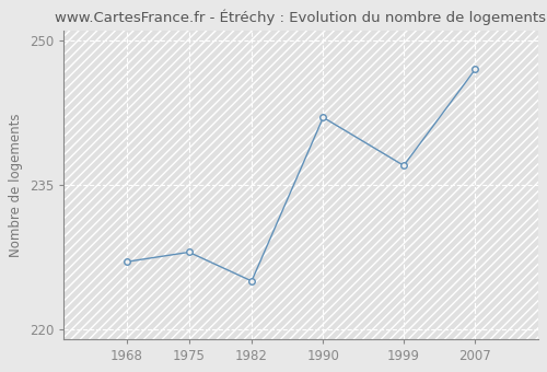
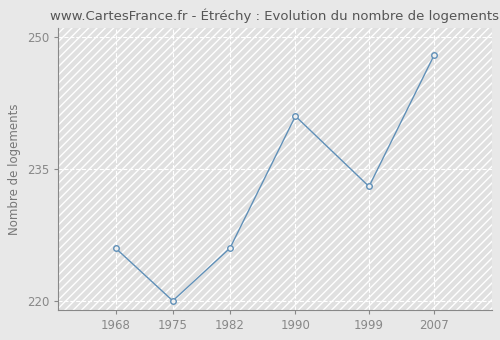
1968: 227 -> 226
1975: 228 -> 220
1982: 225 -> 226
1990: 242 -> 241
1999: 237 -> 233
2007: 247 -> 248
